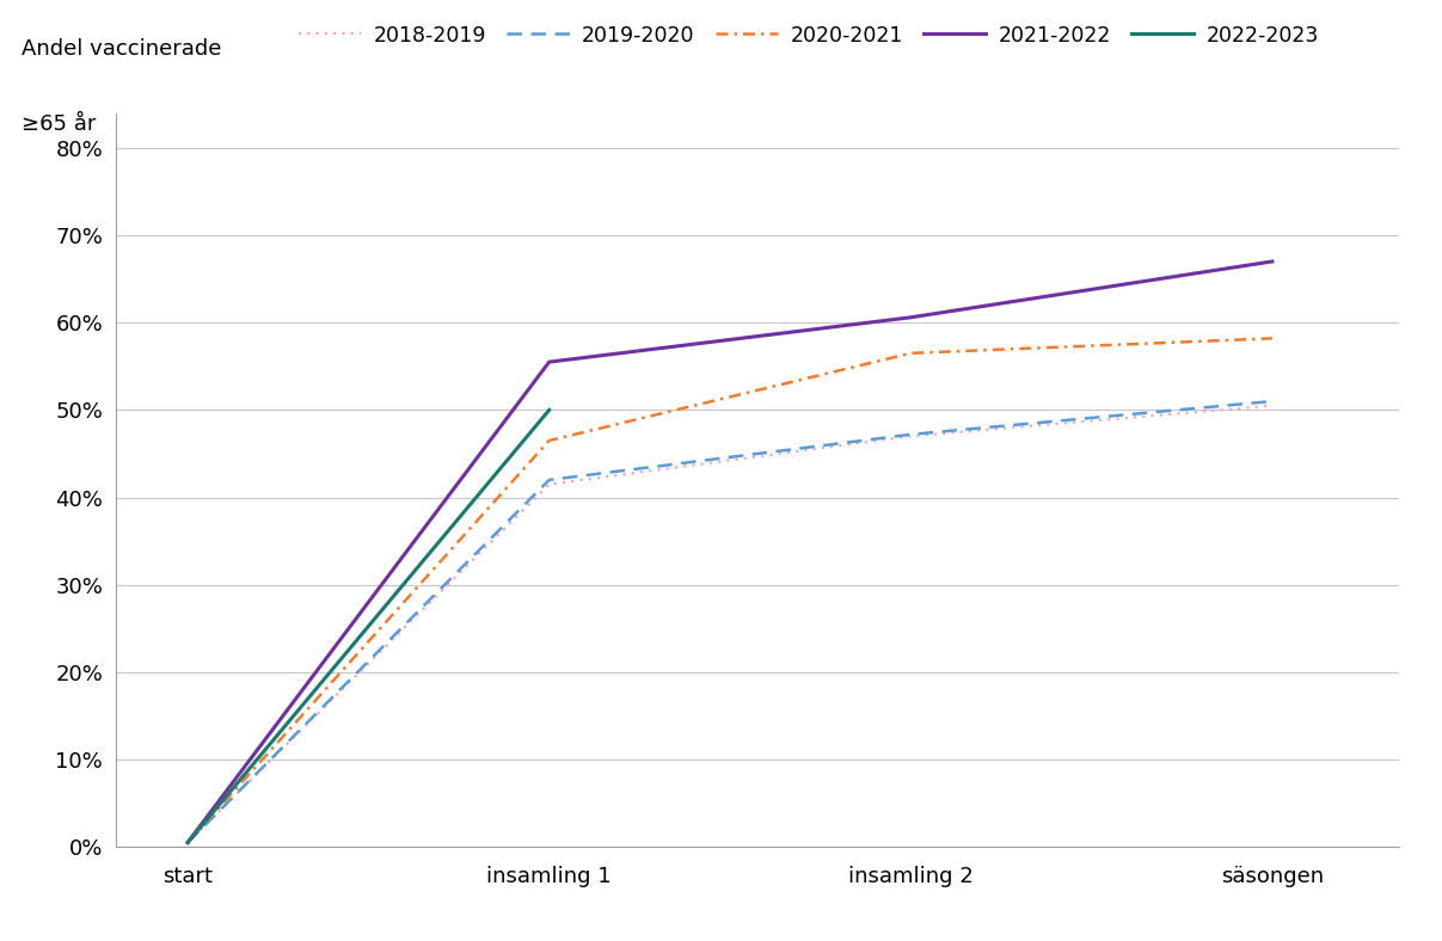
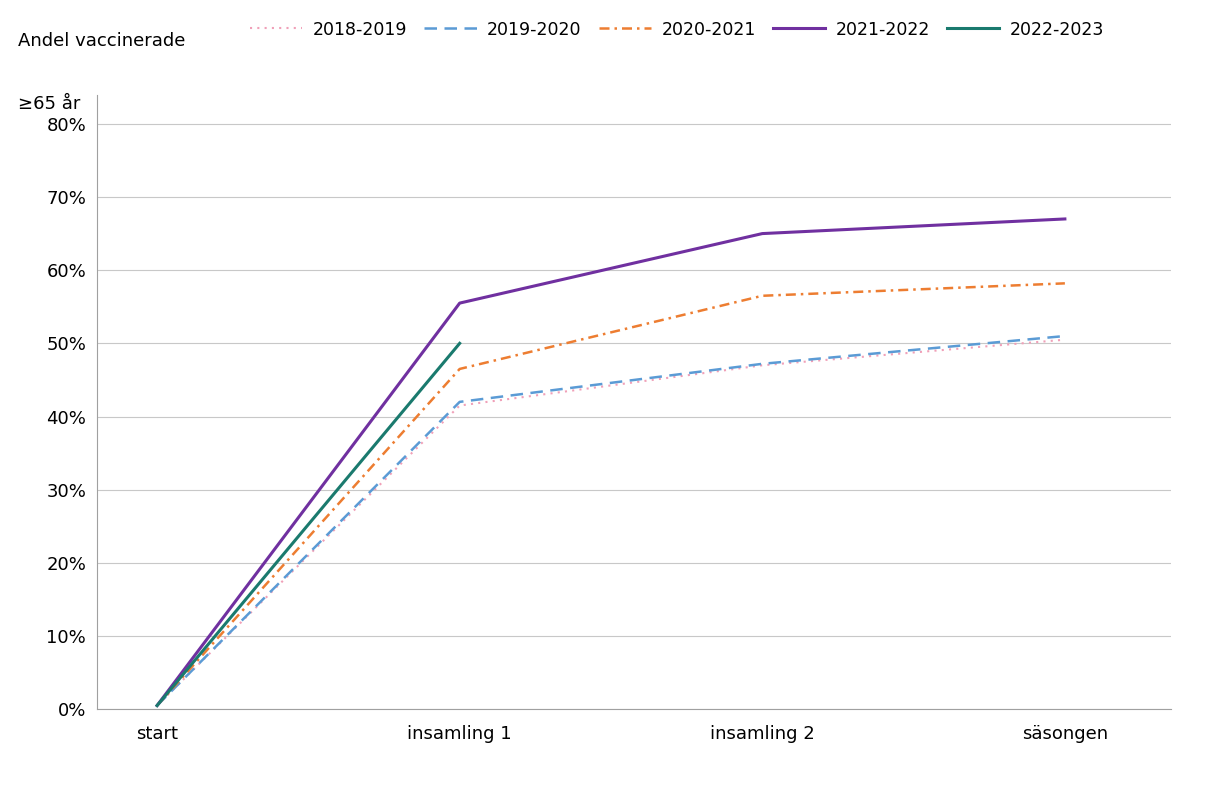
2021-2022/insamling 2: 60.6% -> 65.0%
